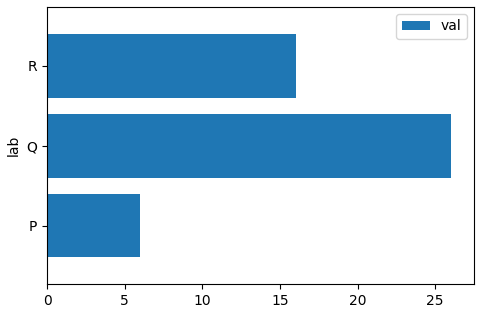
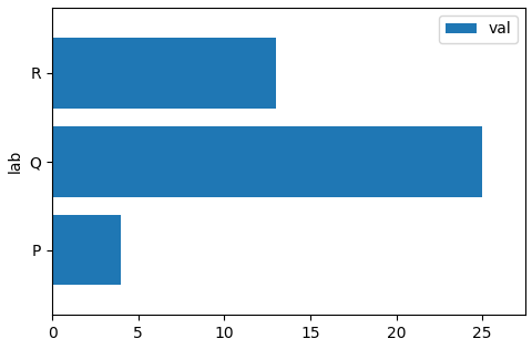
R: 16 -> 13
Q: 26 -> 25
P: 6 -> 4
